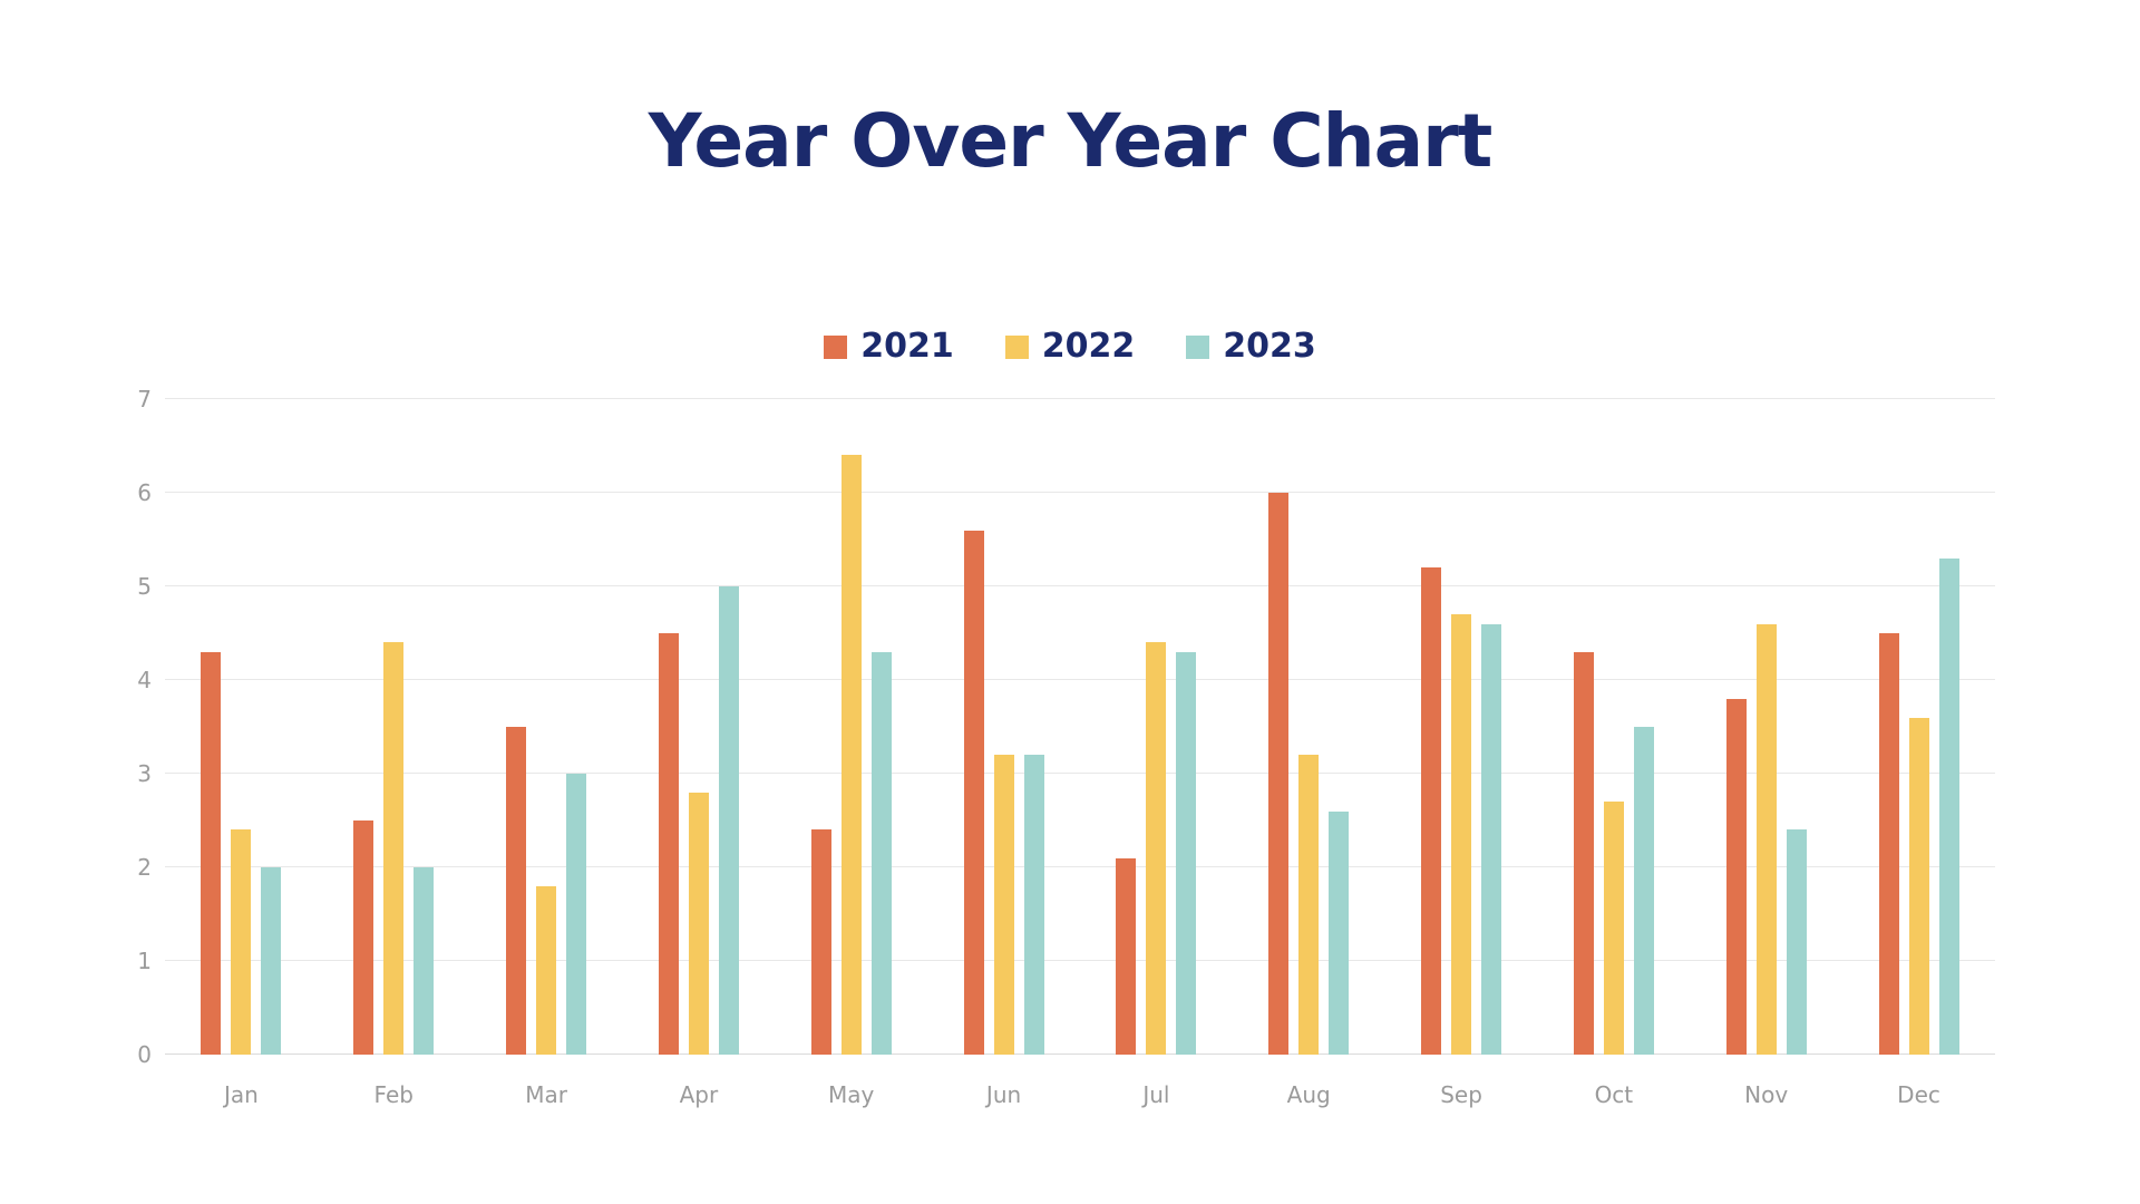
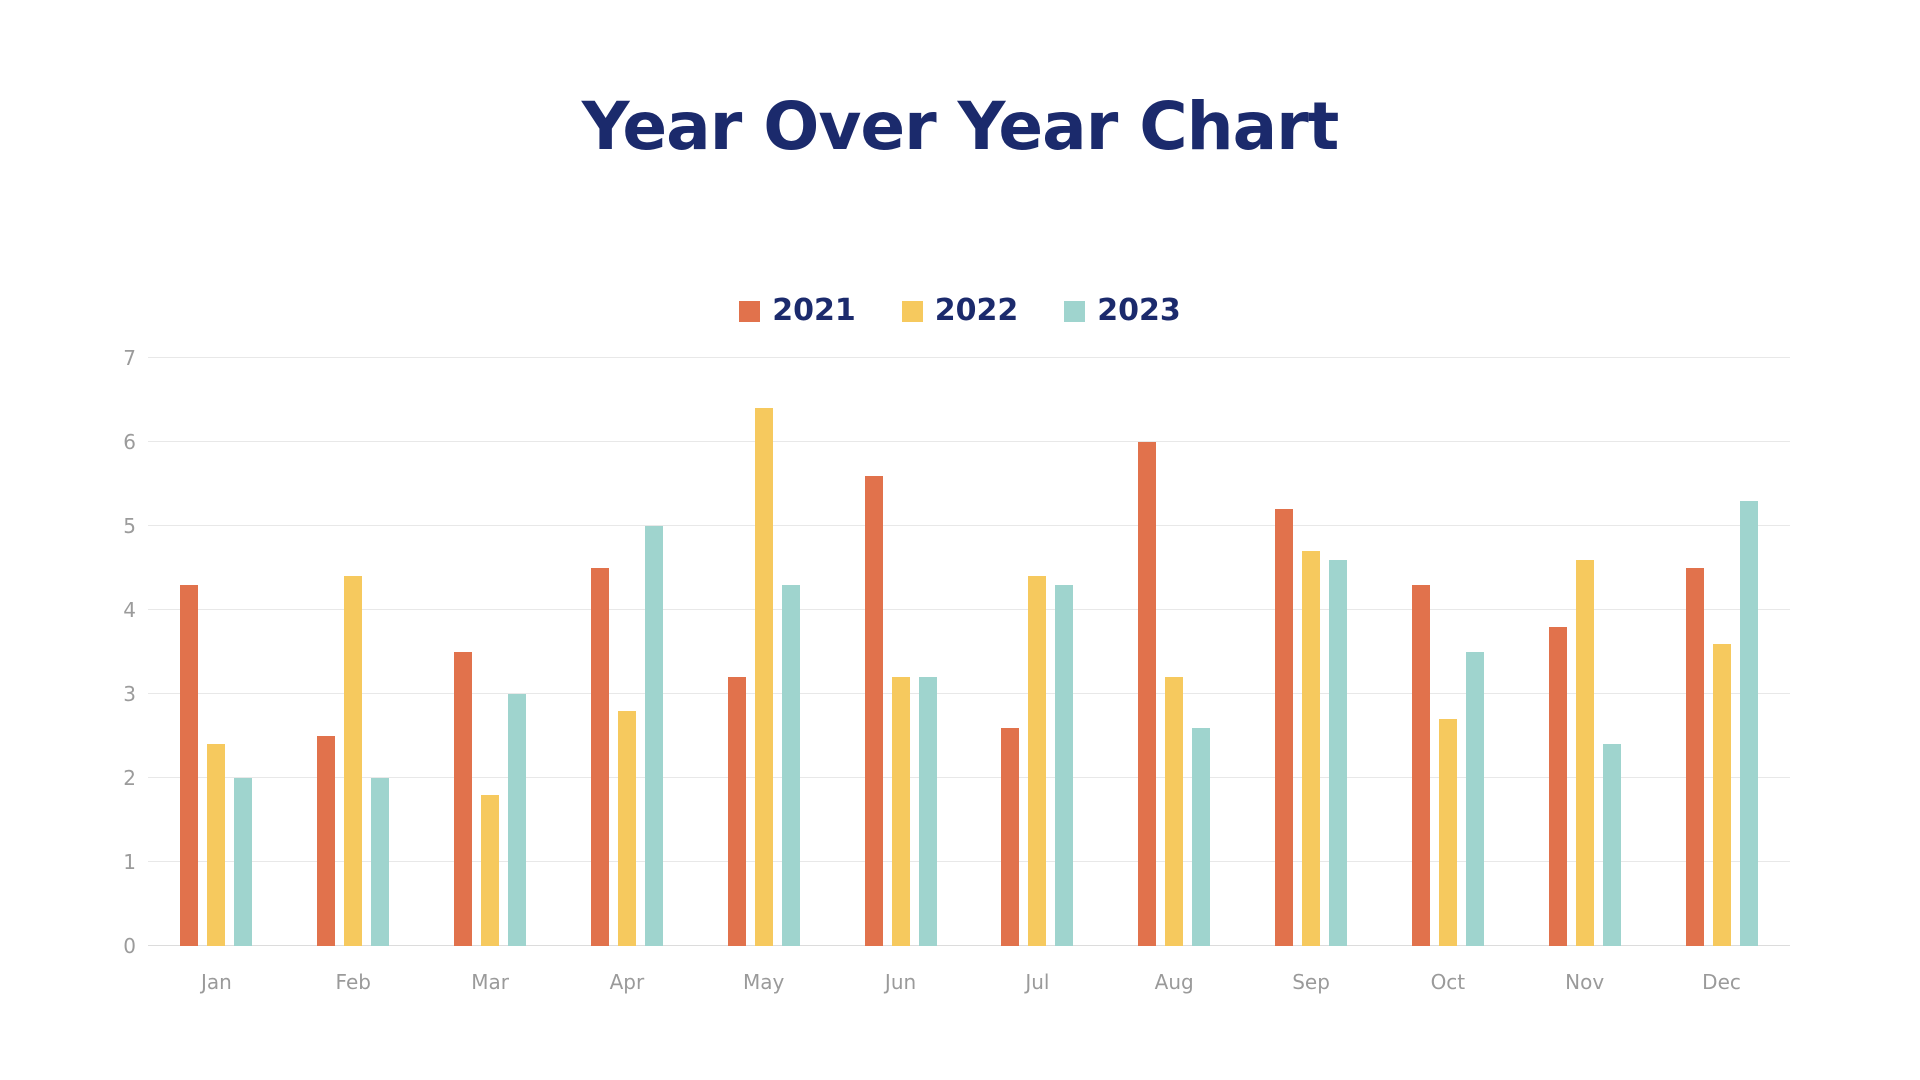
2021/May: 2.4 -> 3.2
2021/Jul: 2.1 -> 2.6
